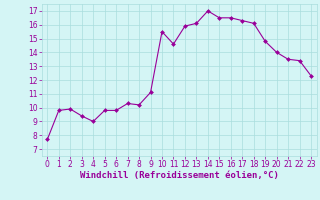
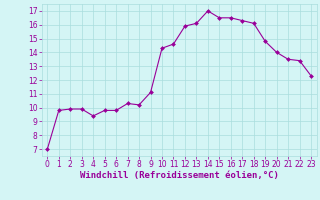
0: 7.7 -> 7.0
3: 9.4 -> 9.9
4: 9.0 -> 9.4
10: 15.5 -> 14.3
